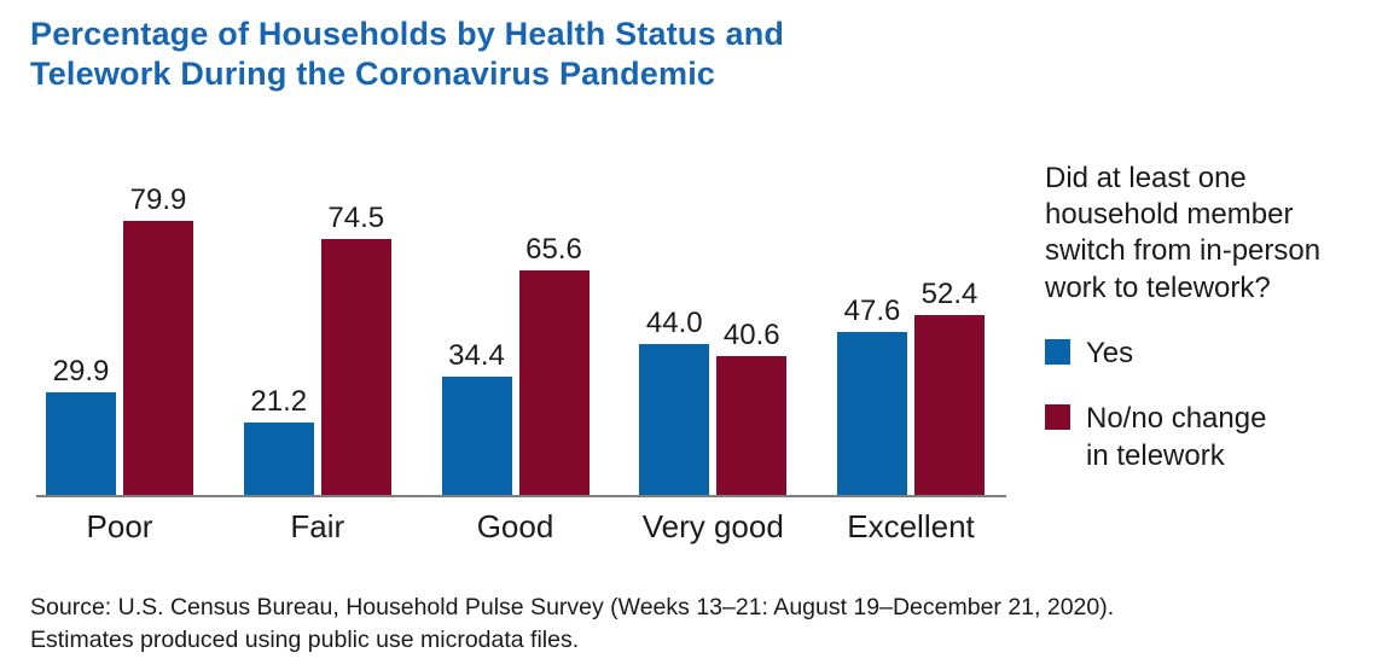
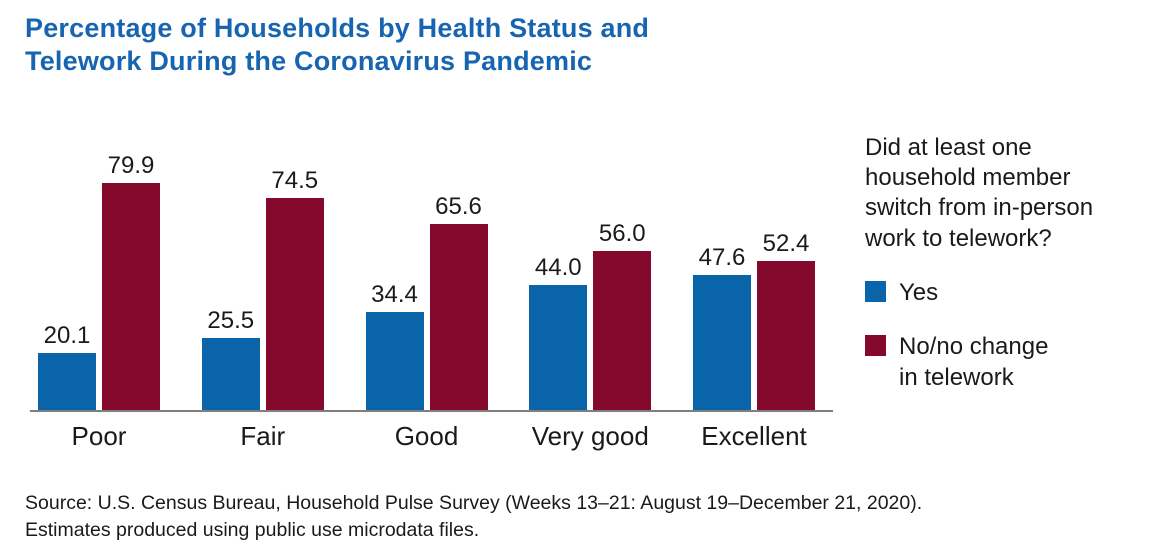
Yes/Poor: 29.9 -> 20.1
Yes/Fair: 21.2 -> 25.5
No/no change in telework/Very good: 40.6 -> 56.0
